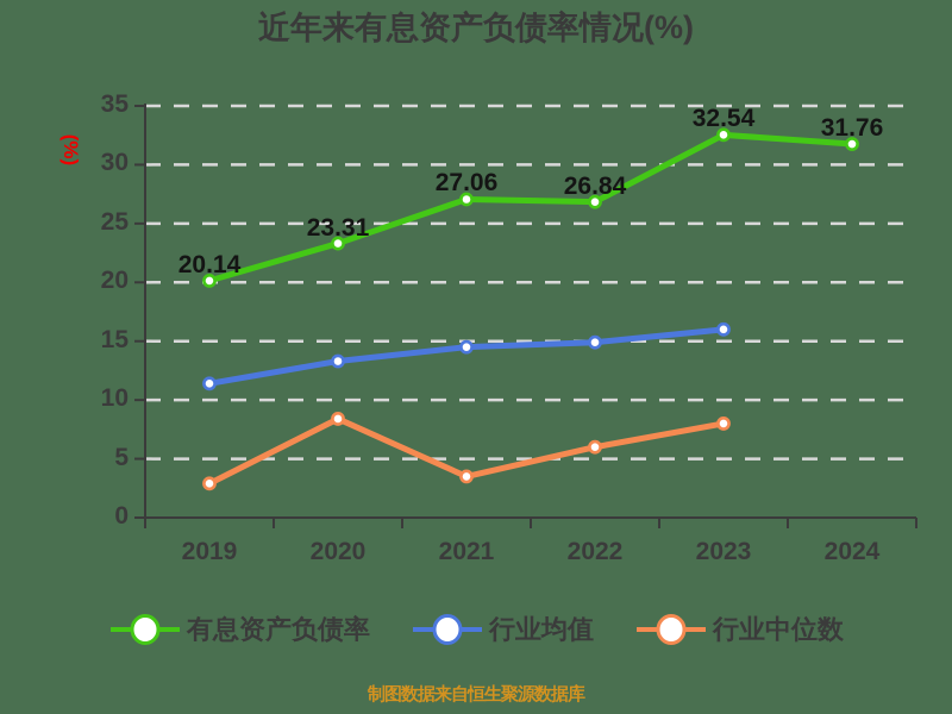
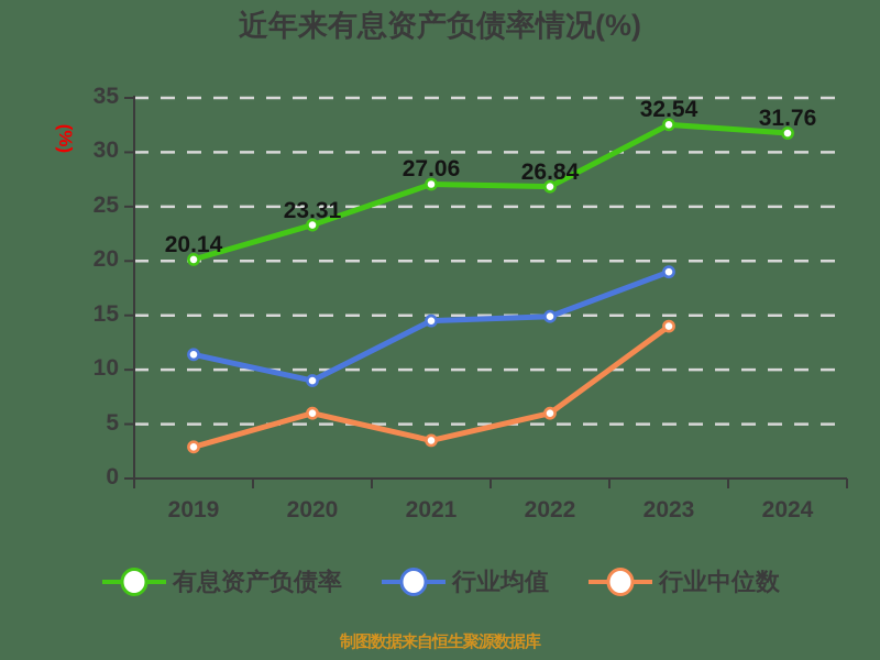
行业均值/2020: 13 -> 9
行业中位数/2020: 8 -> 6
行业均值/2023: 16 -> 19
行业中位数/2023: 8 -> 14
